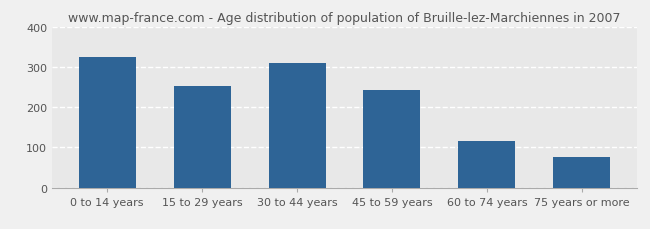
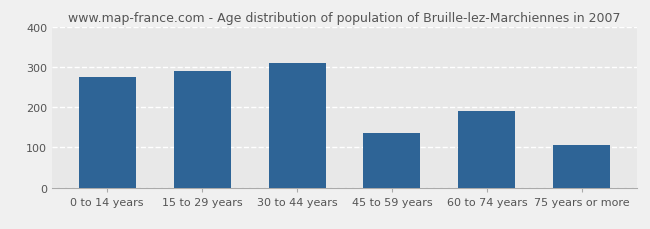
0 to 14 years: 325 -> 275
15 to 29 years: 252 -> 290
45 to 59 years: 243 -> 135
60 to 74 years: 117 -> 190
75 years or more: 75 -> 105
